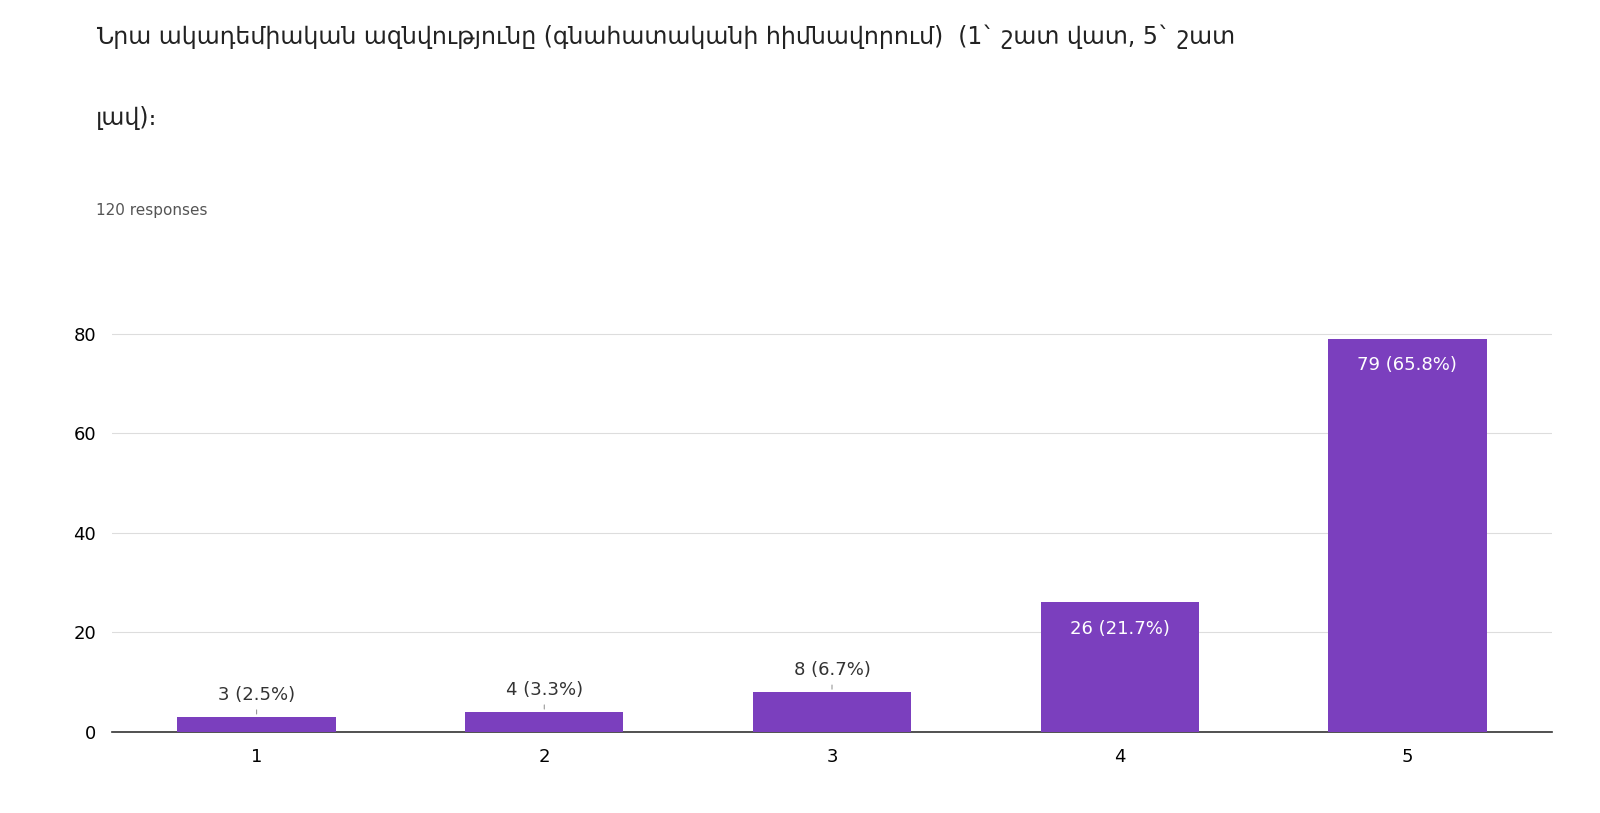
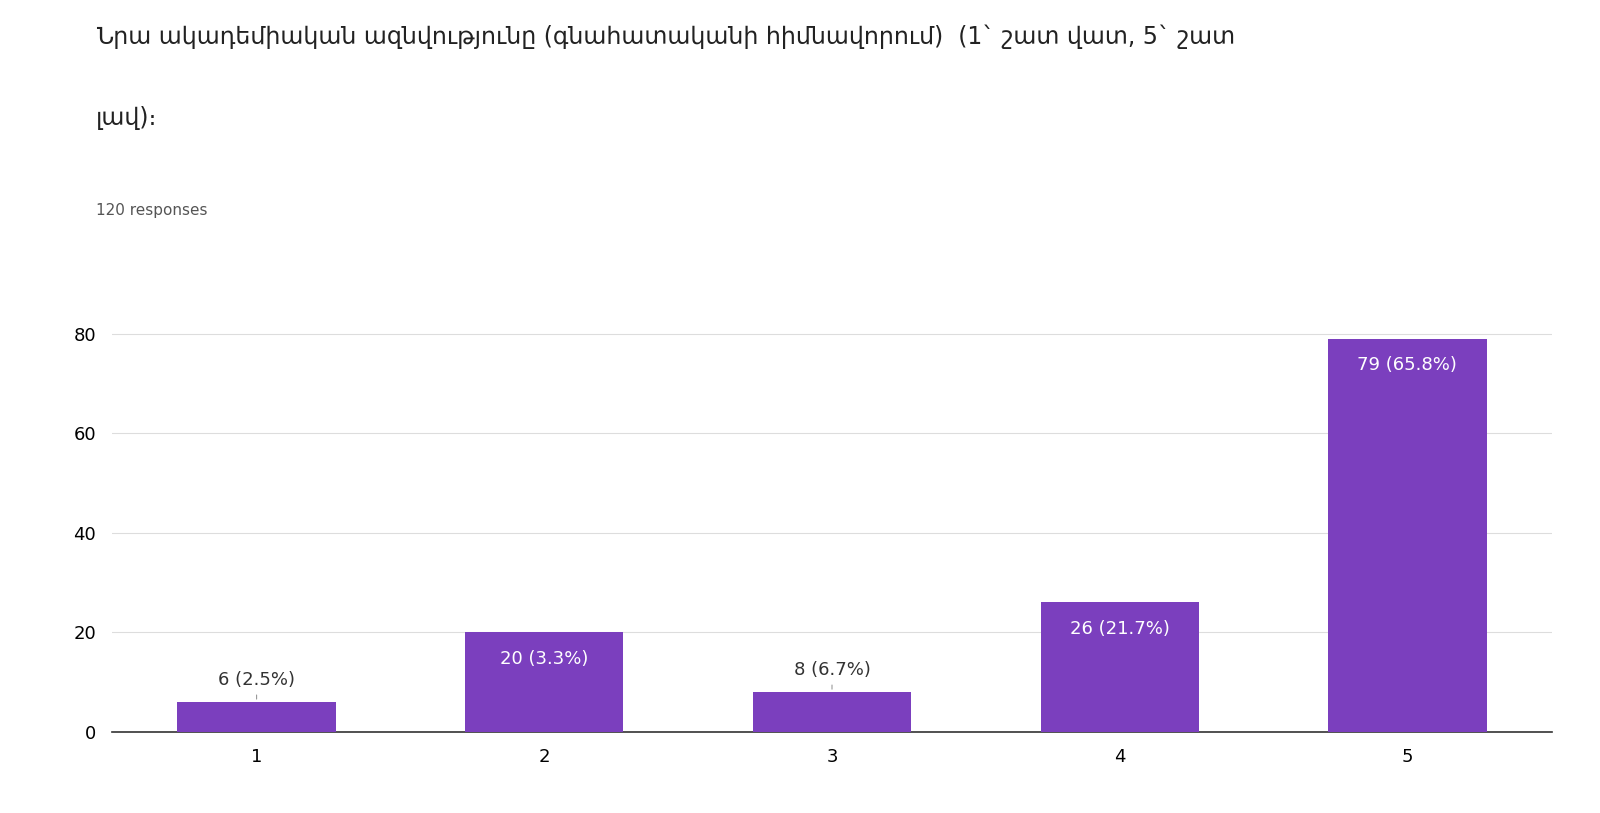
1: 3 -> 6
2: 4 -> 20
